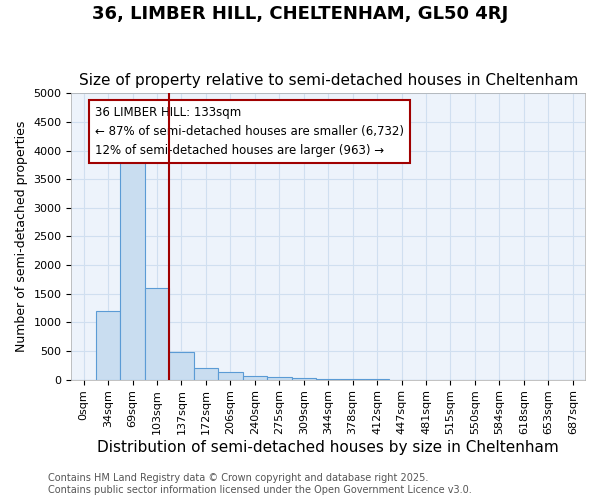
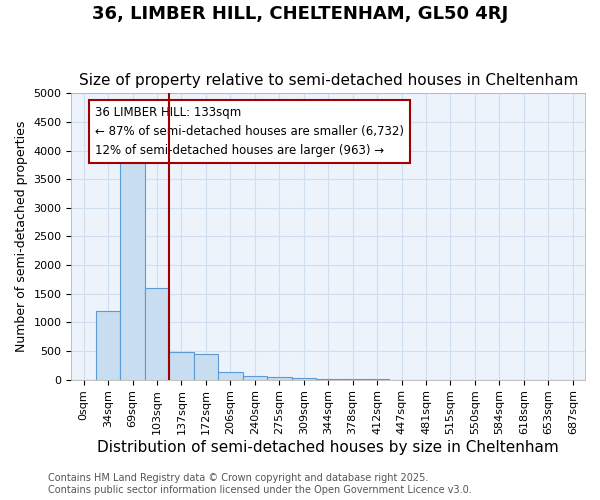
172sqm: 200 -> 440
